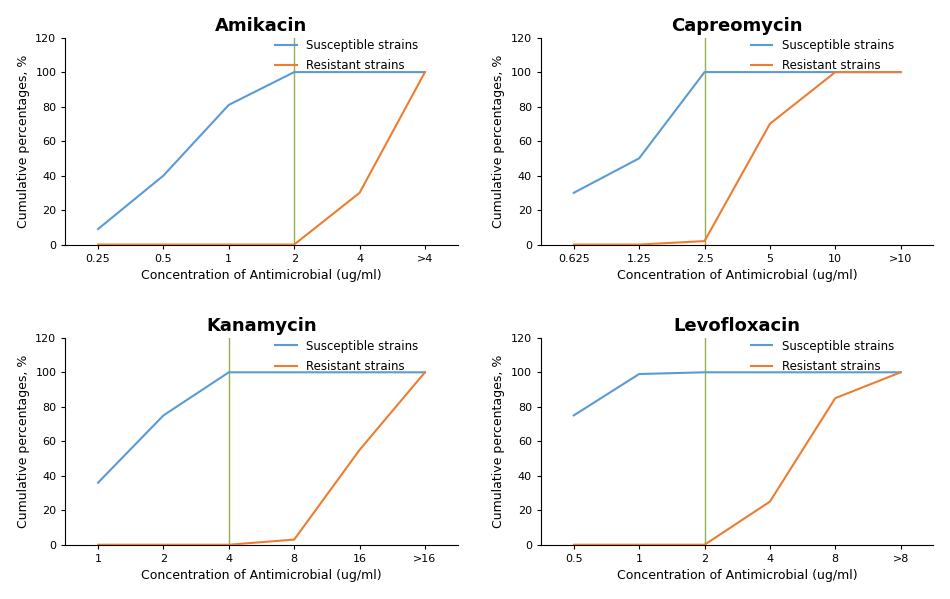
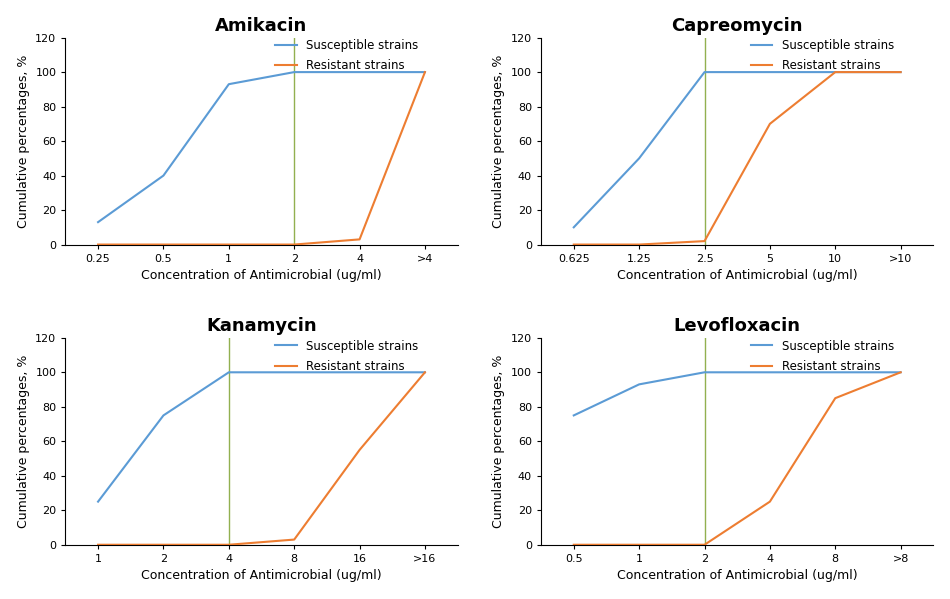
Amikacin/Susceptible strains/0.25: 9 -> 13
Amikacin/Susceptible strains/1: 81 -> 93
Amikacin/Resistant strains/4: 30 -> 3
Capreomycin/Susceptible strains/0.625: 30 -> 10
Kanamycin/Susceptible strains/1: 36 -> 25
Levofloxacin/Susceptible strains/1: 99 -> 93
